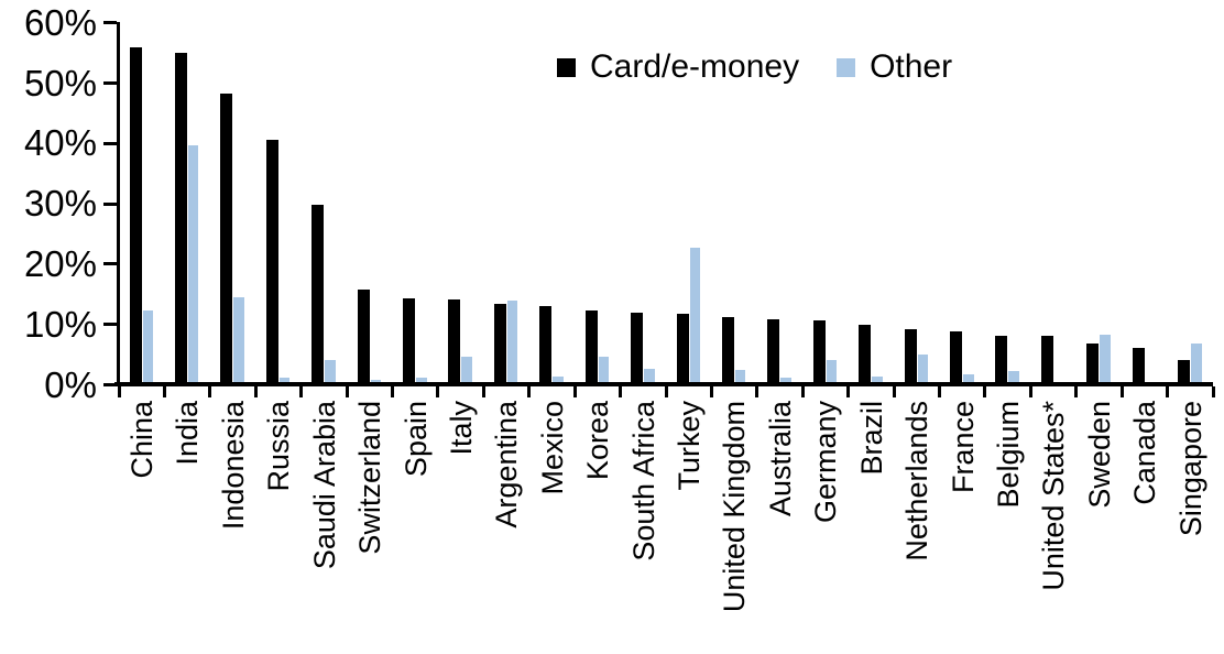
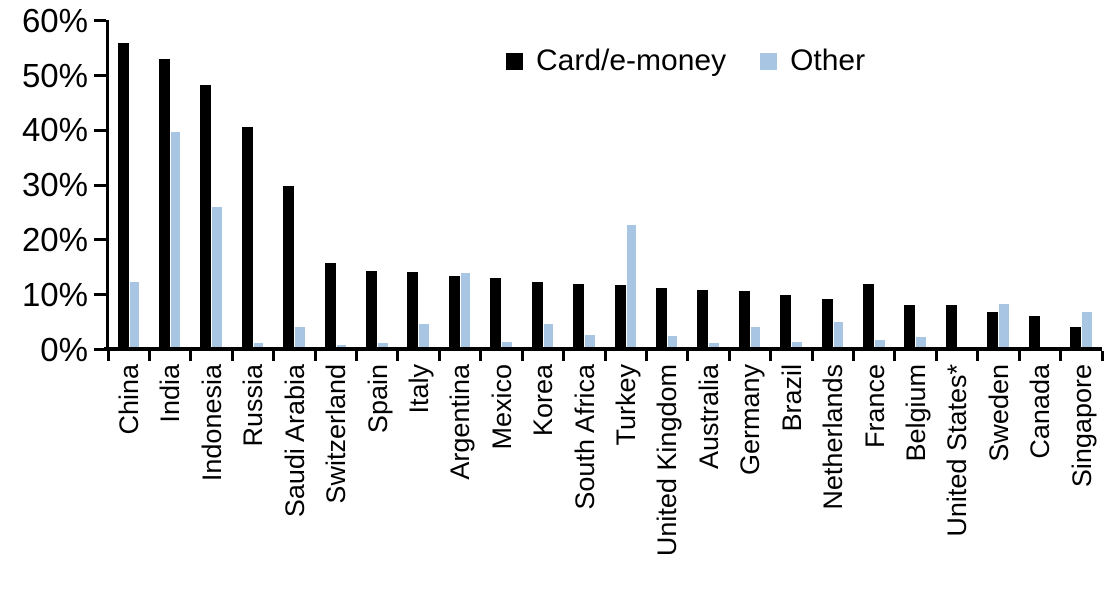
Card/e-money/India: 55% -> 53%
Other/Indonesia: 14% -> 26%
Card/e-money/France: 9% -> 12%
